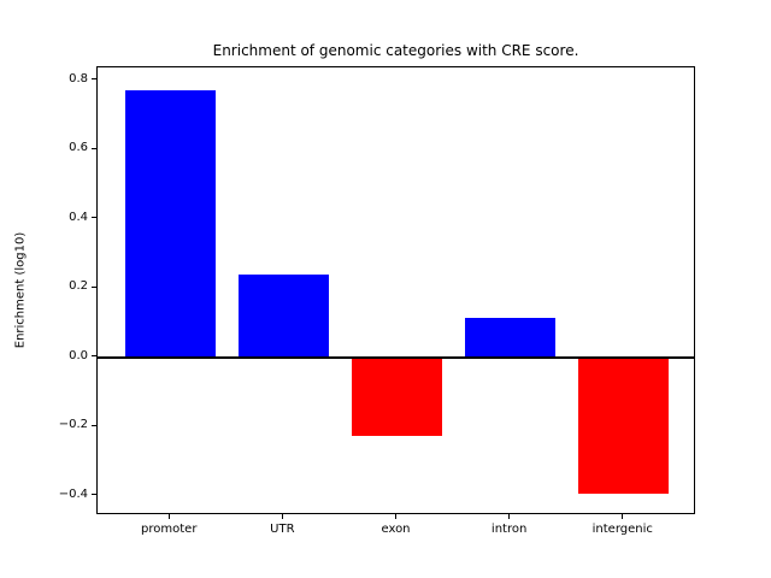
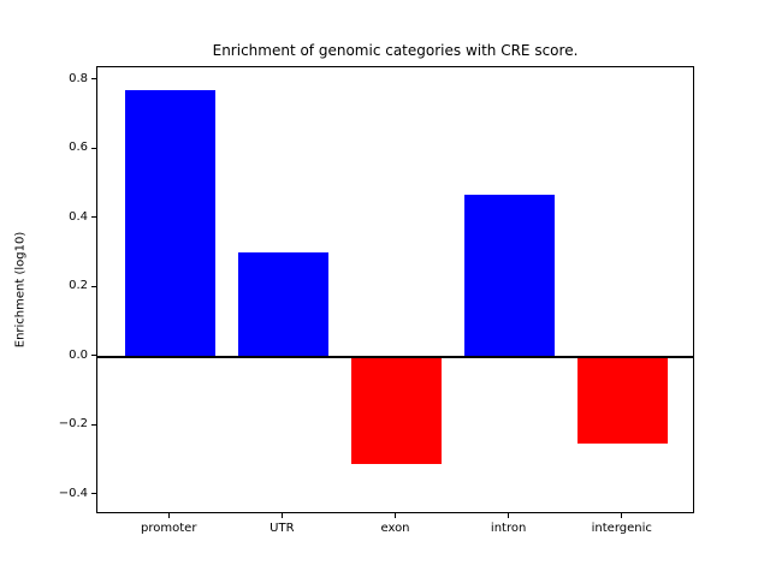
UTR: 0.24 -> 0.30
exon: -0.23 -> -0.31
intron: 0.12 -> 0.47
intergenic: -0.40 -> -0.25
